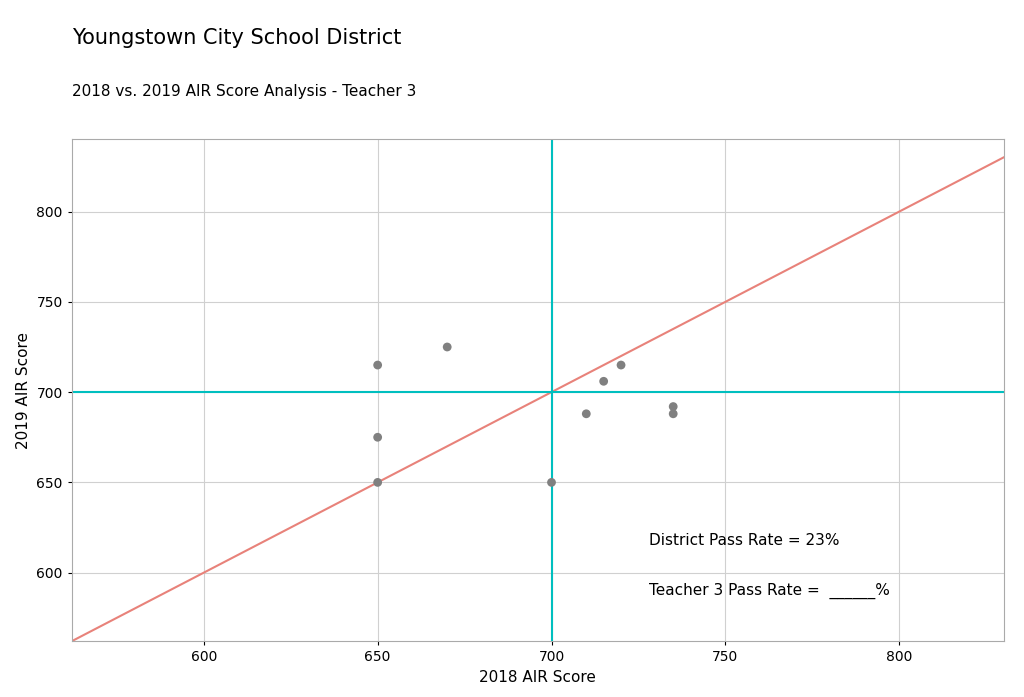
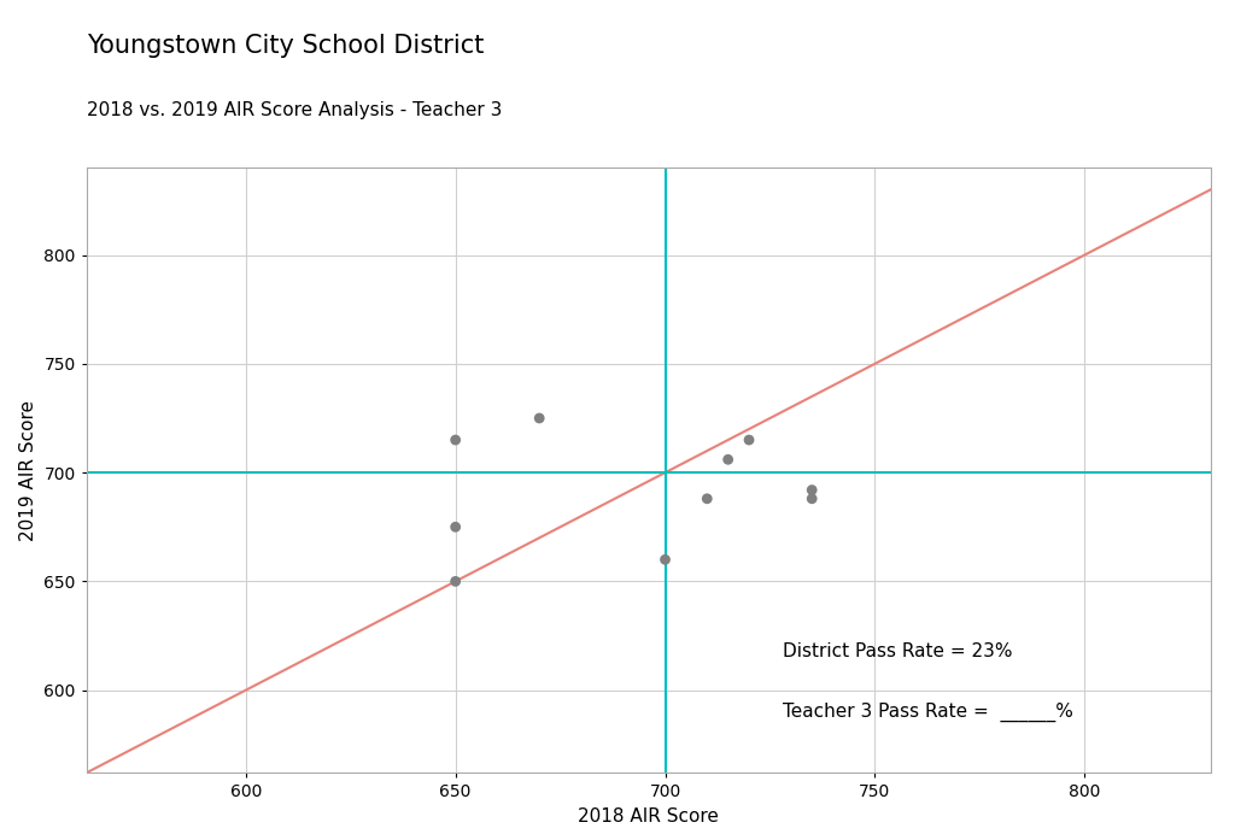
700: 650 -> 660
